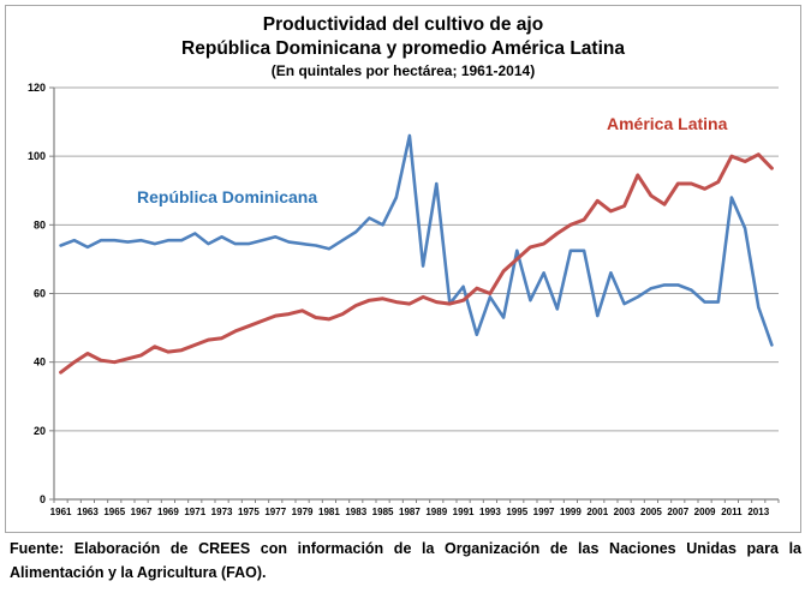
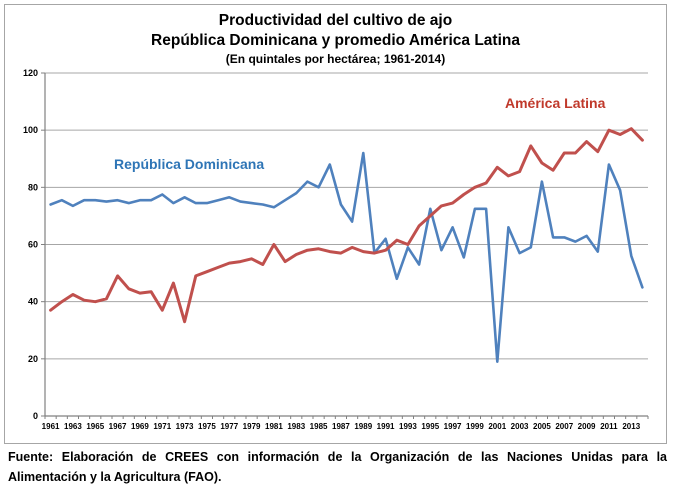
América Latina/1967: 42 -> 49
América Latina/1971: 45 -> 37
América Latina/1973: 47 -> 33
América Latina/1981: 52 -> 60
República Dominicana/1987: 106 -> 74
República Dominicana/2001: 54 -> 19
República Dominicana/2005: 62 -> 82
República Dominicana/2009: 58 -> 63
América Latina/2009: 90 -> 96
